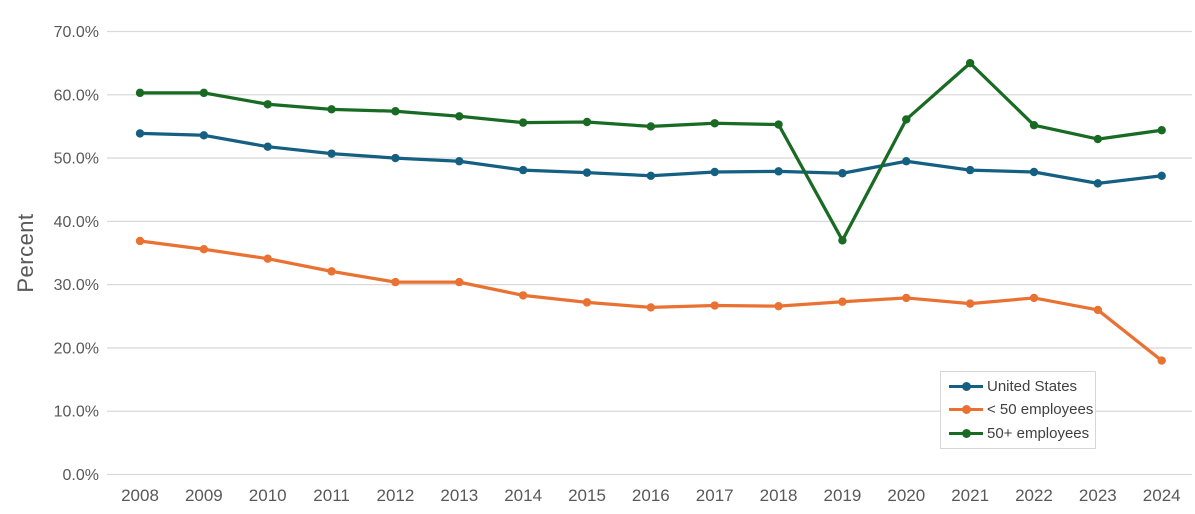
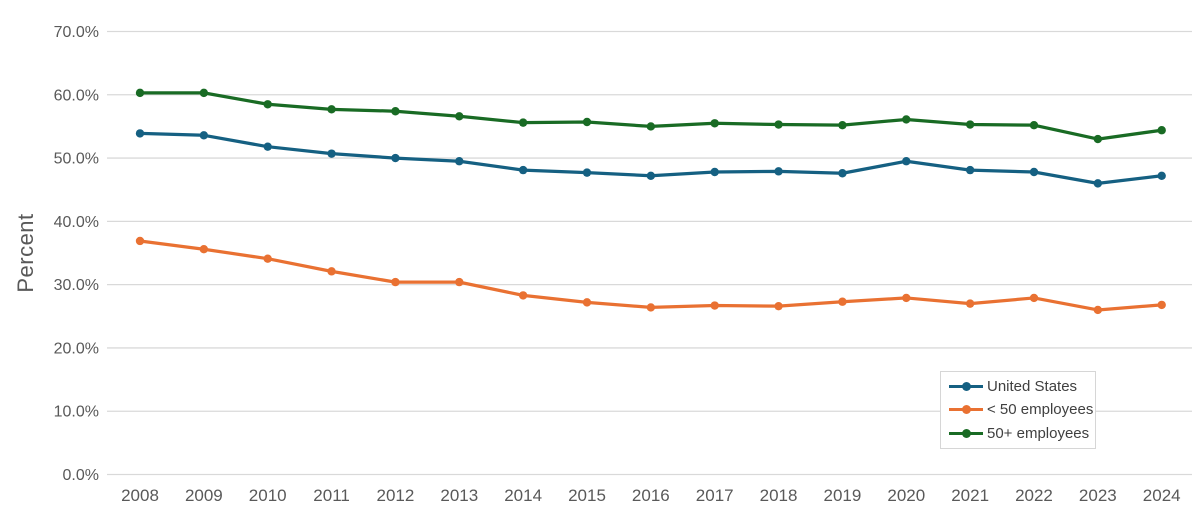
50+ employees/2019: 37% -> 55%
50+ employees/2021: 65% -> 55%
< 50 employees/2024: 18% -> 27%
